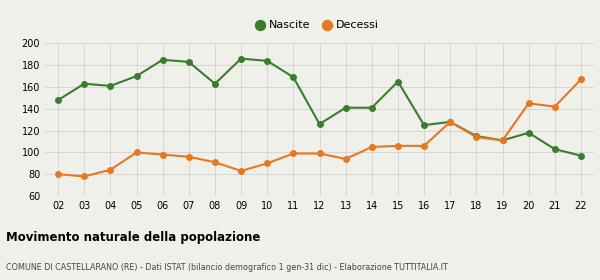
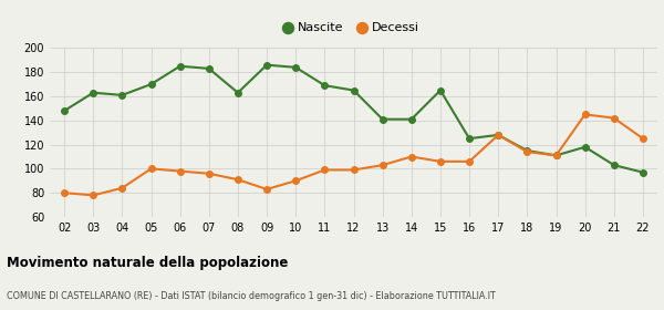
Nascite/12: 126 -> 165
Decessi/13: 94 -> 103
Decessi/14: 105 -> 110
Decessi/22: 167 -> 125
